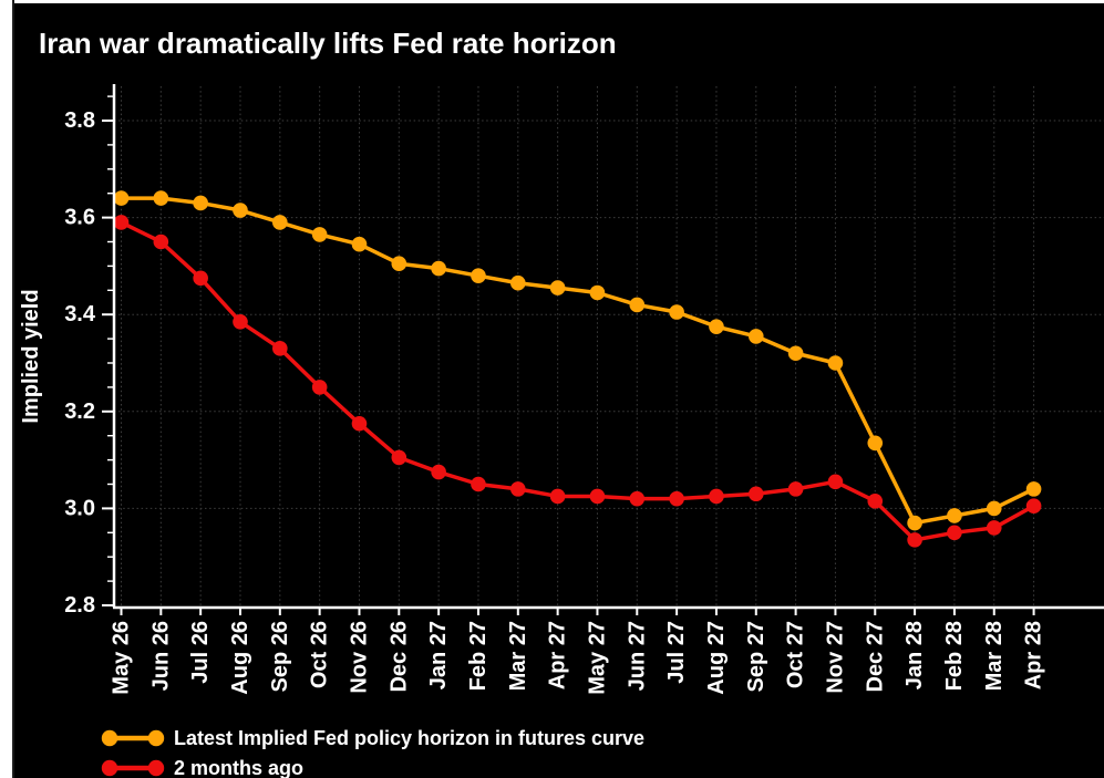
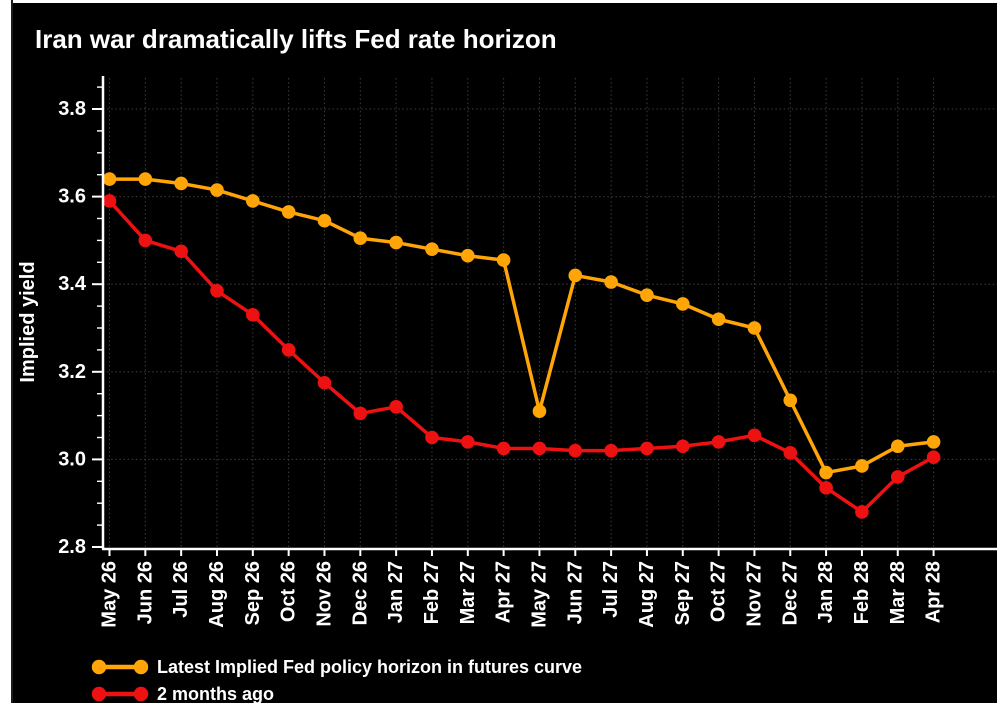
2 months ago/Jun 26: 3.55 -> 3.50
2 months ago/Jan 27: 3.08 -> 3.12
Latest Implied Fed policy horizon in futures curve/May 27: 3.44 -> 3.11
2 months ago/Feb 28: 2.95 -> 2.88
Latest Implied Fed policy horizon in futures curve/Mar 28: 3.00 -> 3.03
